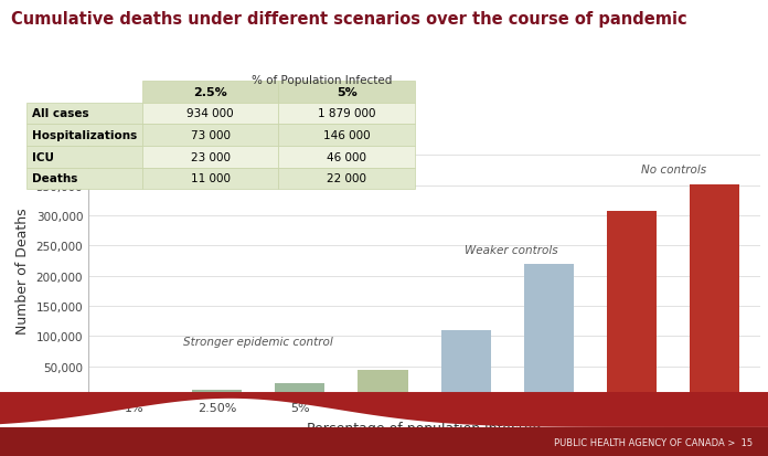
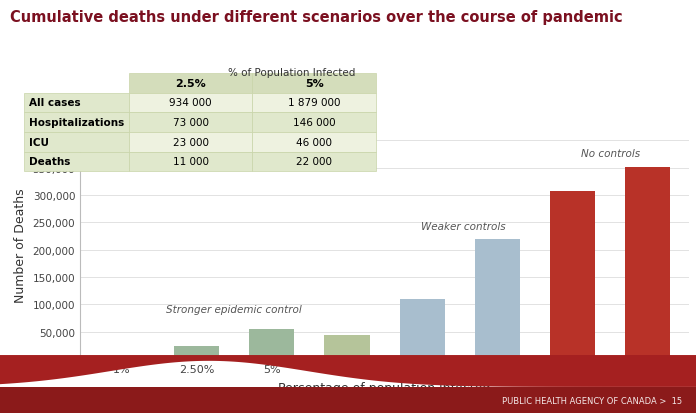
2.50%: 11,000 -> 24,000
5%: 22,000 -> 56,000
